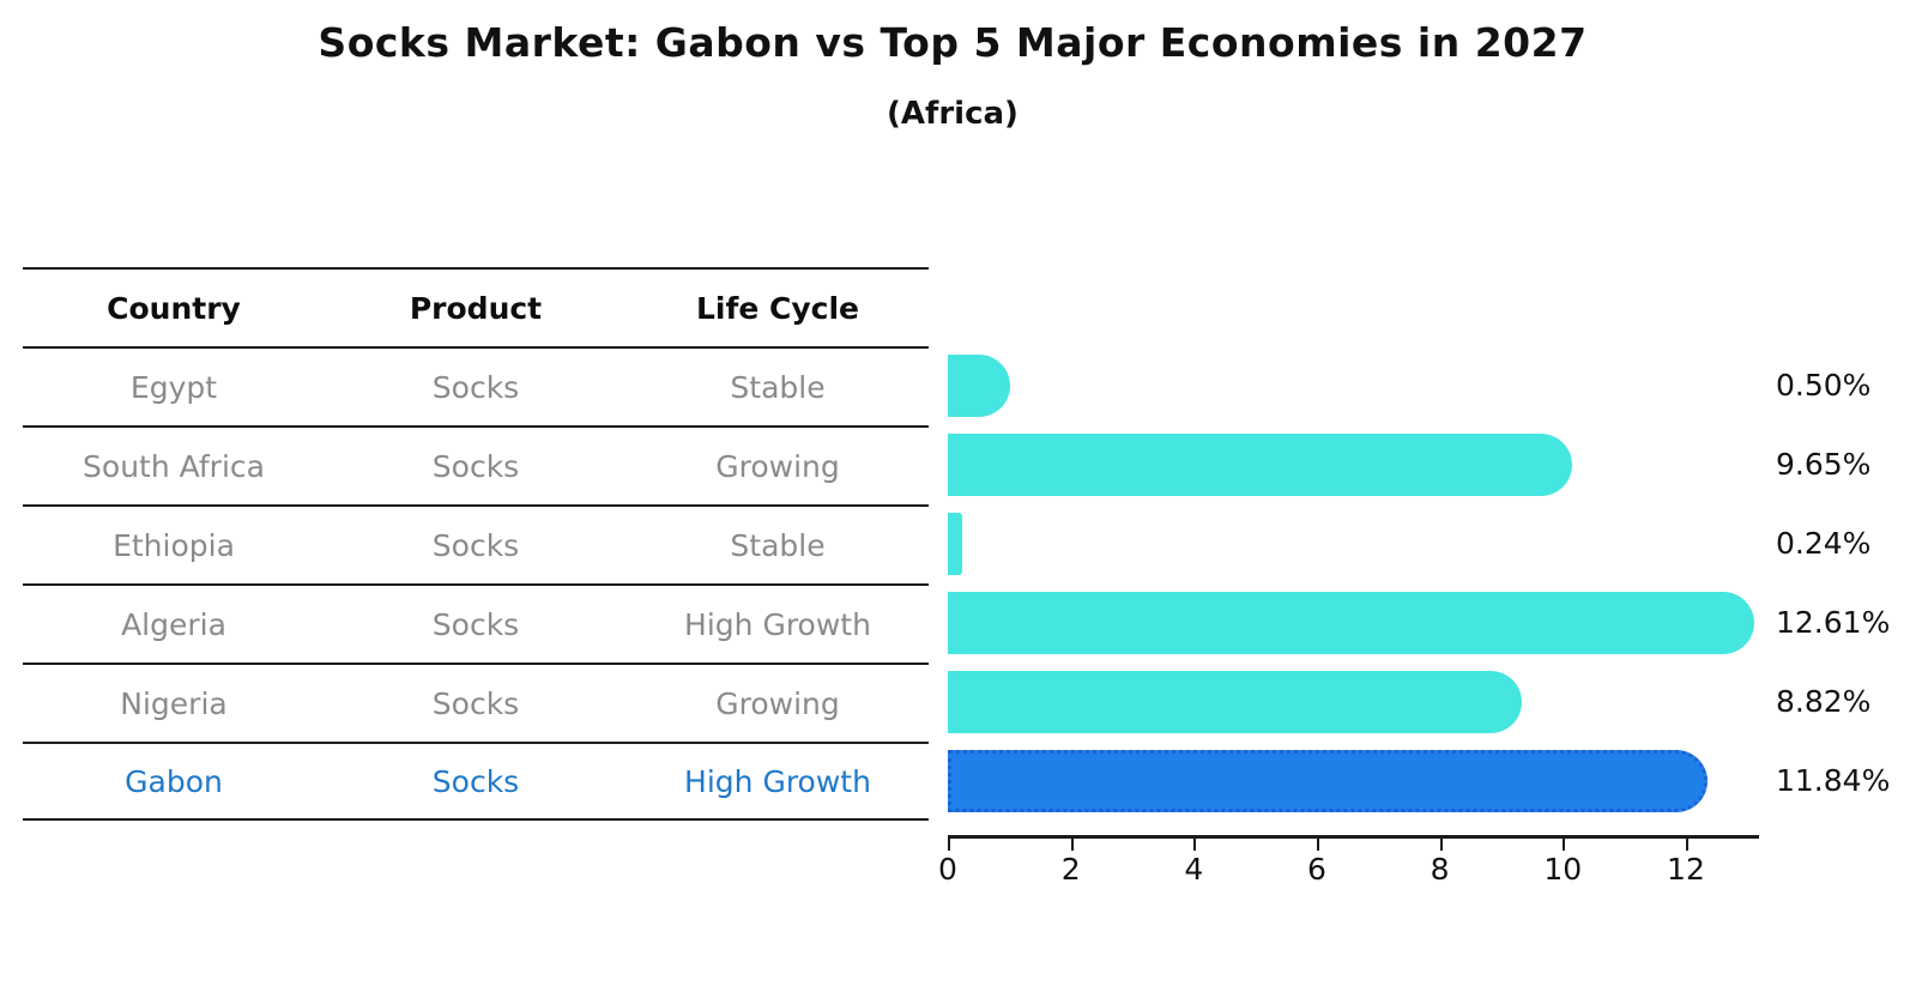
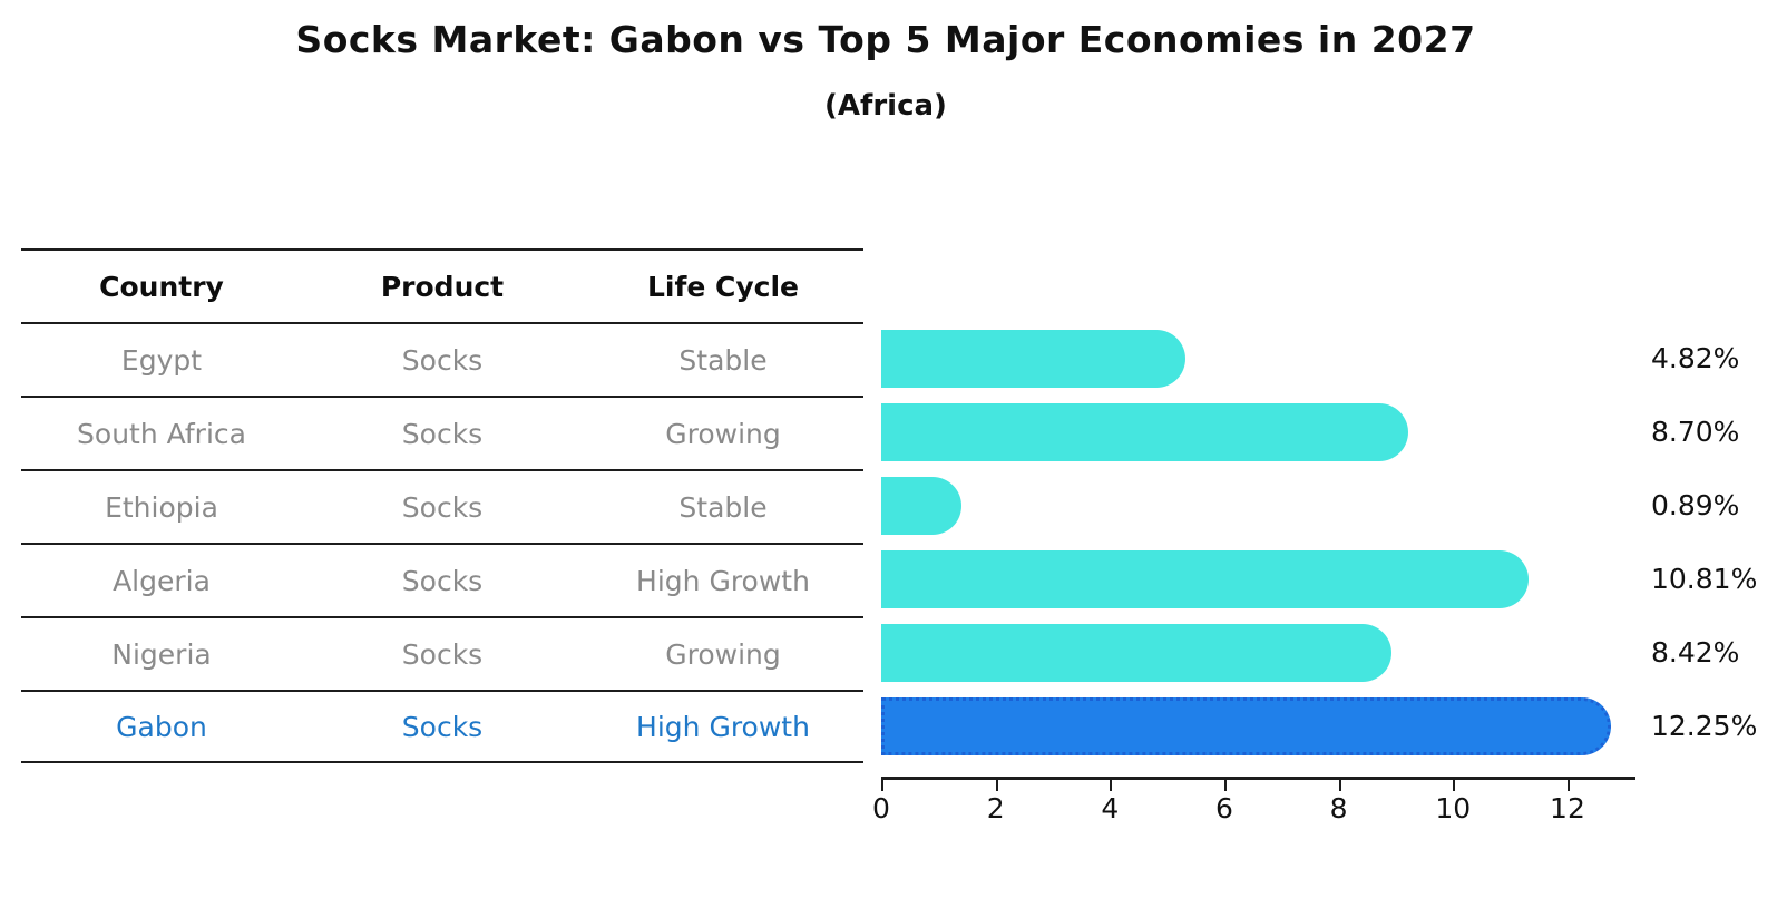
Egypt: 0.50% -> 4.82%
South Africa: 9.65% -> 8.70%
Ethiopia: 0.24% -> 0.89%
Algeria: 12.61% -> 10.81%
Nigeria: 8.82% -> 8.42%
Gabon: 11.84% -> 12.25%
